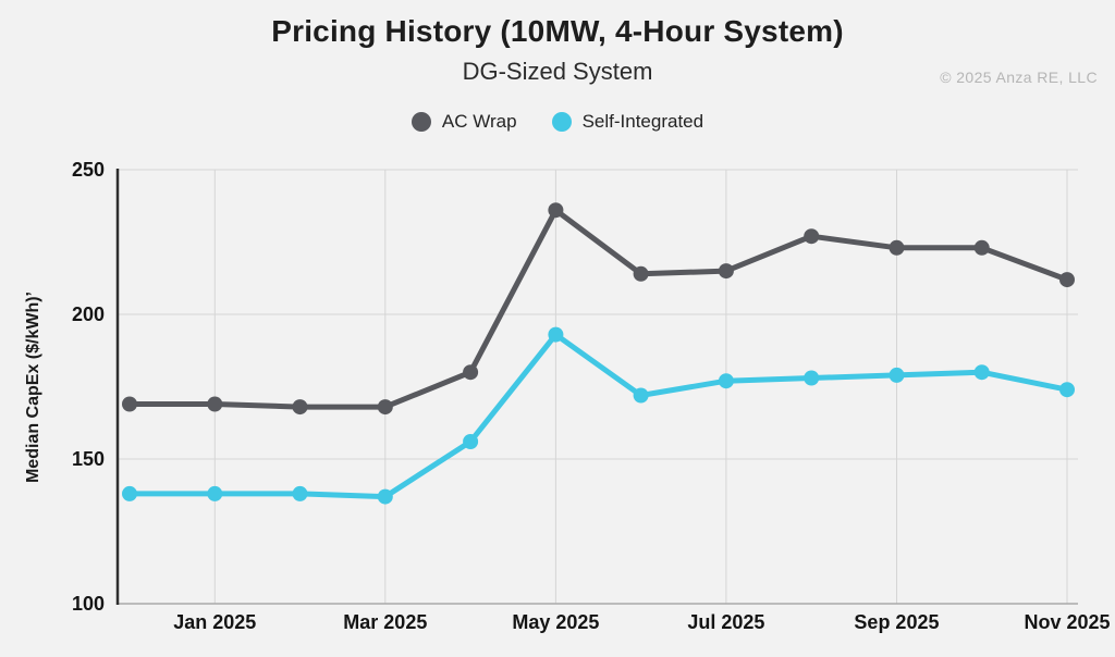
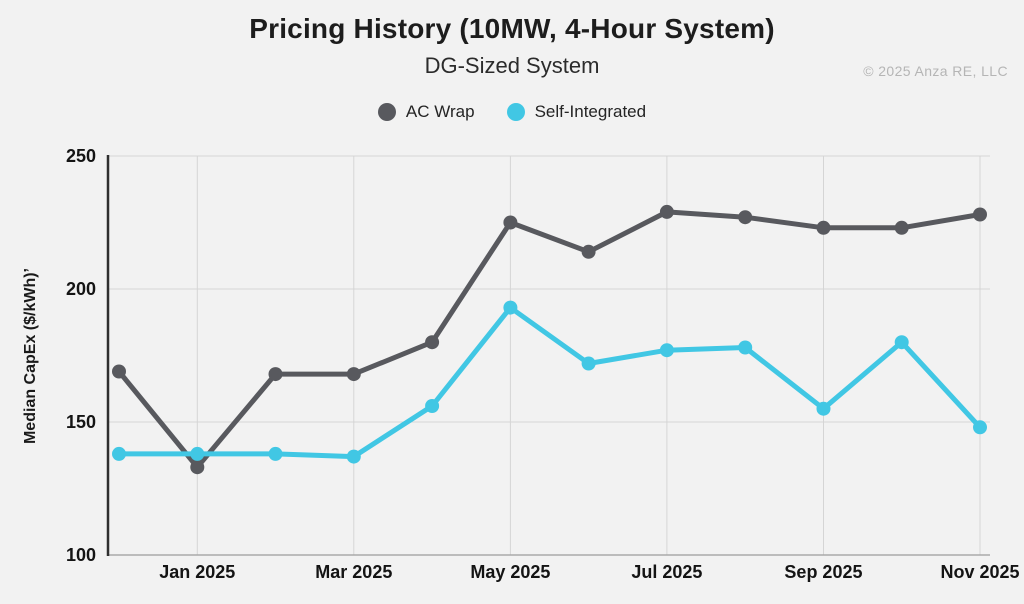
AC Wrap/Jan 2025: 169 -> 133
AC Wrap/May 2025: 236 -> 225
AC Wrap/Jul 2025: 215 -> 229
Self-Integrated/Sep 2025: 179 -> 155
AC Wrap/Nov 2025: 212 -> 228
Self-Integrated/Nov 2025: 174 -> 148
